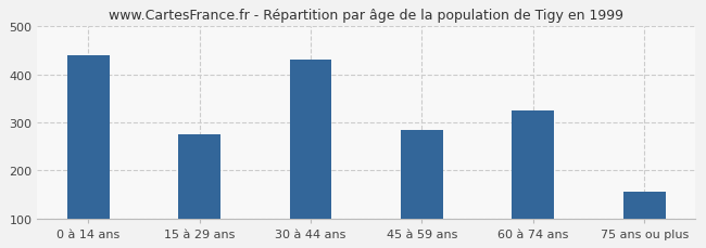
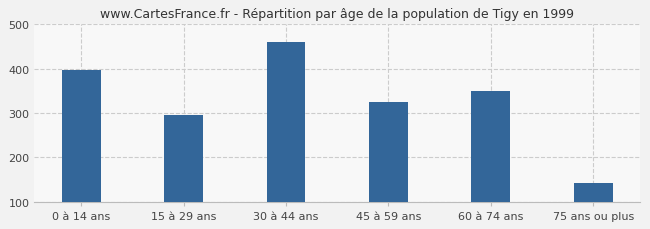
0 à 14 ans: 440 -> 397
15 à 29 ans: 275 -> 295
30 à 44 ans: 430 -> 460
45 à 59 ans: 285 -> 325
60 à 74 ans: 325 -> 350
75 ans ou plus: 155 -> 141
